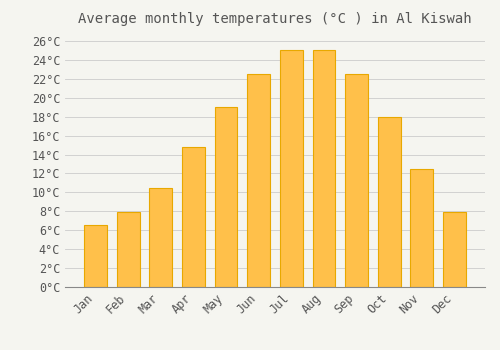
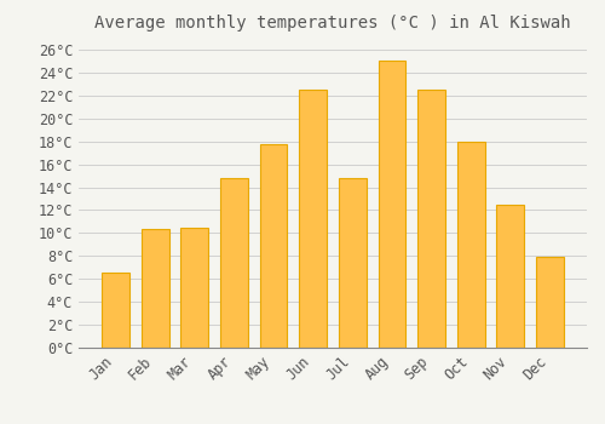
Feb: 7.9°C -> 10.4°C
May: 19.0°C -> 17.8°C
Jul: 25.0°C -> 14.8°C
